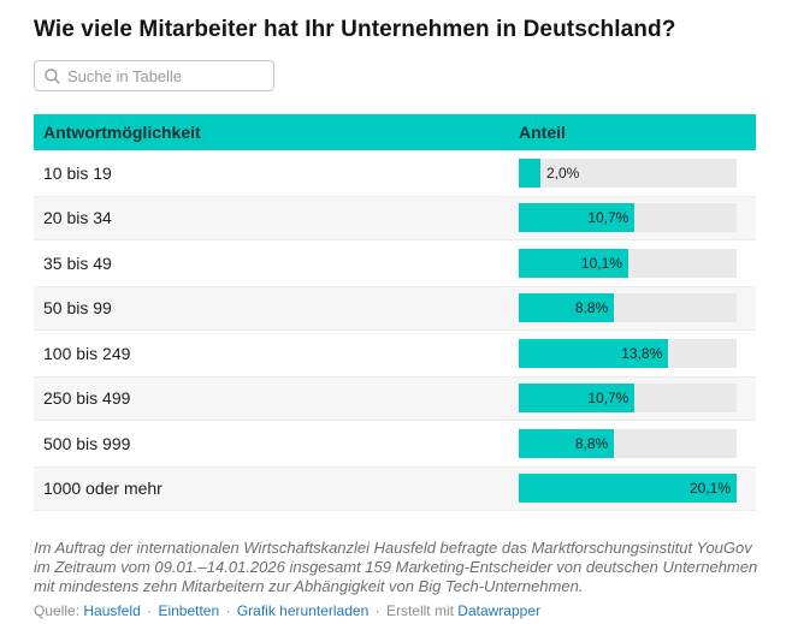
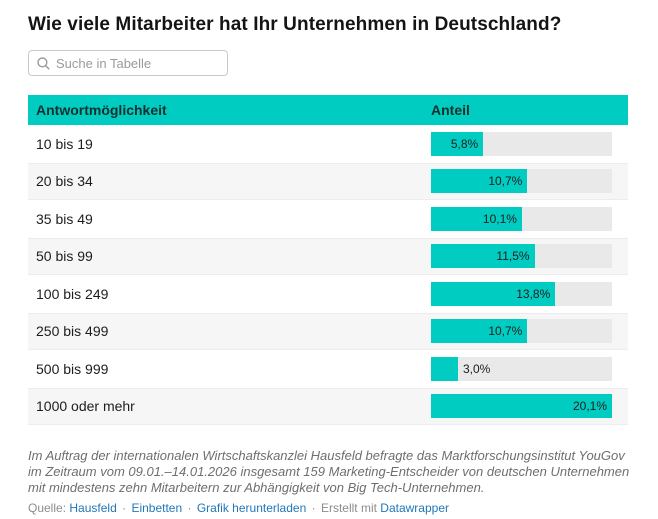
10 bis 19: 2,0% -> 5,8%
50 bis 99: 8,8% -> 11,5%
500 bis 999: 8,8% -> 3,0%
